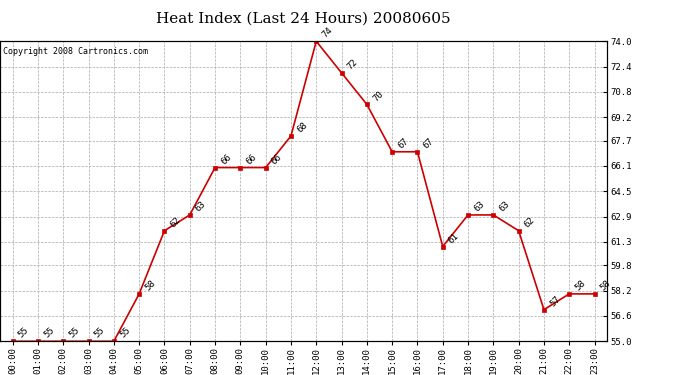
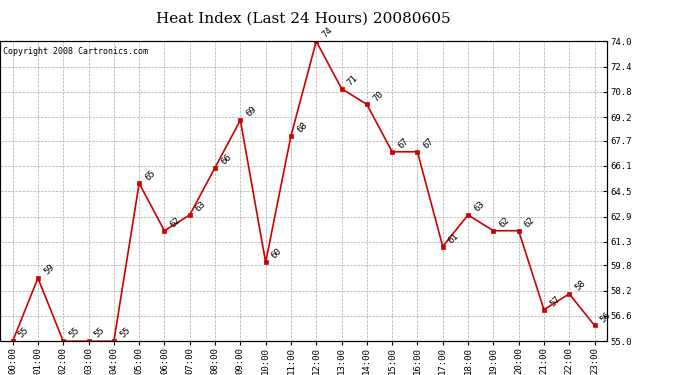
01:00: 55 -> 59
05:00: 58 -> 65
09:00: 66 -> 69
10:00: 66 -> 60
13:00: 72 -> 71
19:00: 63 -> 62
23:00: 58 -> 56
